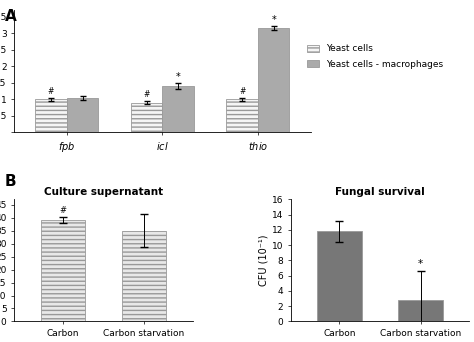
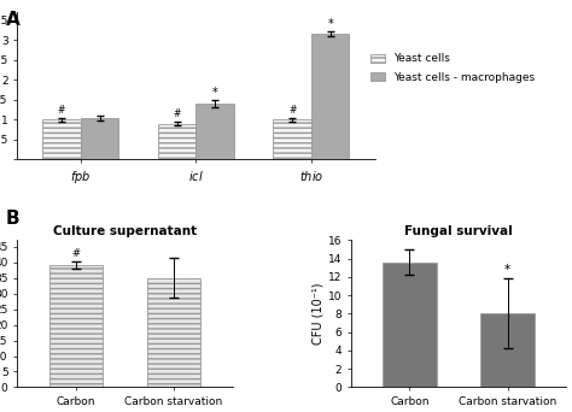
Fungal survival/Carbon: 11.8 -> 13.6
Fungal survival/Carbon starvation: 2.8 -> 8.0
